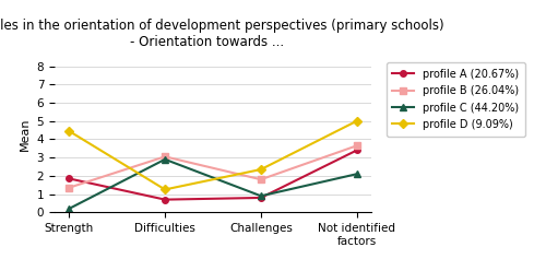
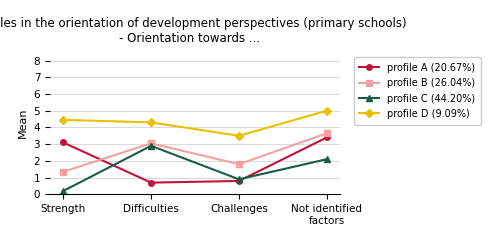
profile A (20.67%)/Strength: 1.9 -> 3.1
profile D (9.09%)/Difficulties: 1.2 -> 4.3
profile D (9.09%)/Challenges: 2.4 -> 3.5
